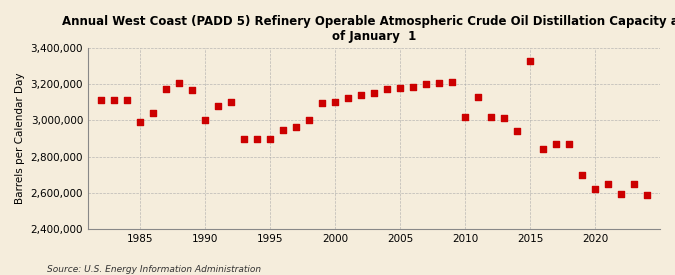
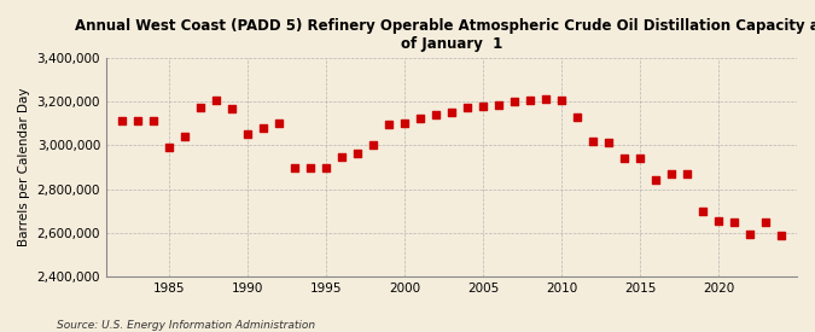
1990: 3,000,000 -> 3,060,000
2010: 3,020,000 -> 3,200,000
2015: 3,330,000 -> 2,940,000
2020: 2,620,000 -> 2,660,000
